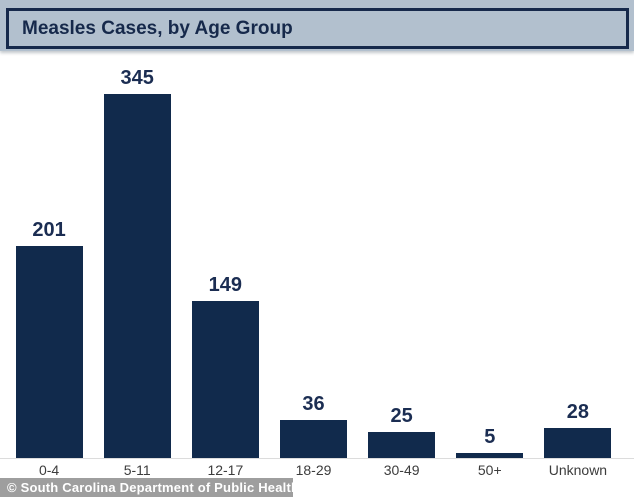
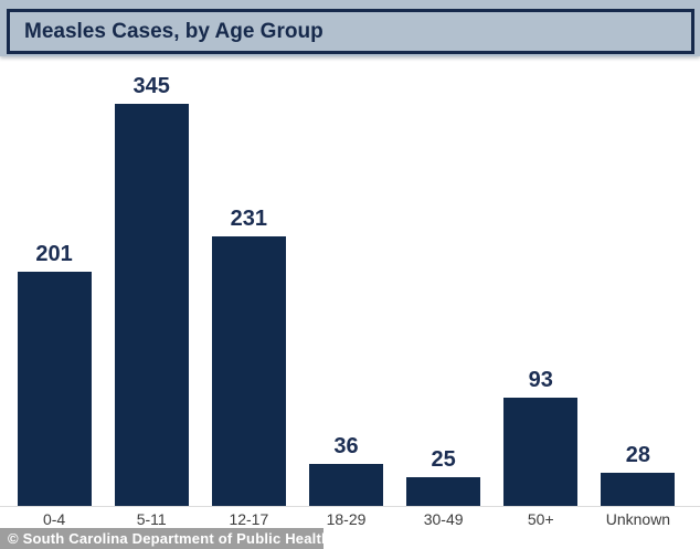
12-17: 149 -> 231
50+: 5 -> 93
